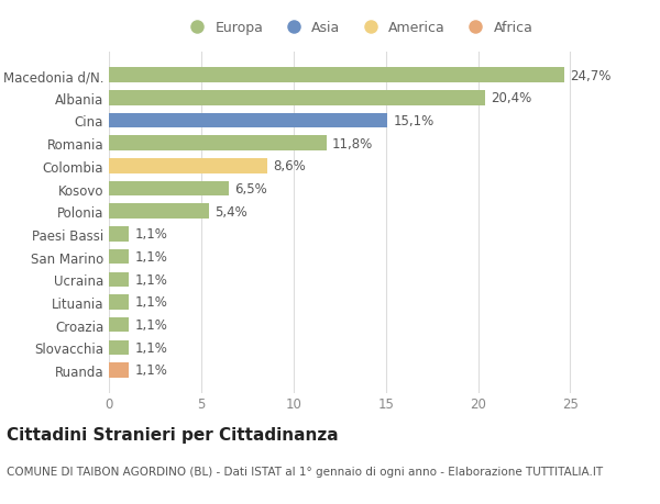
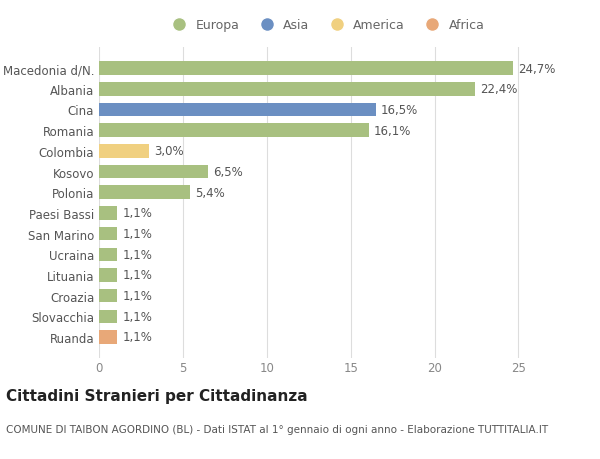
Albania: 20,4% -> 22,4%
Cina: 15,1% -> 16,5%
Romania: 11,8% -> 16,1%
Colombia: 8,6% -> 3,0%
